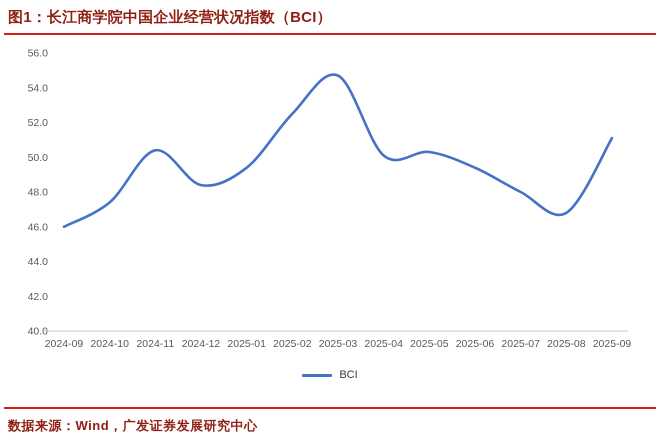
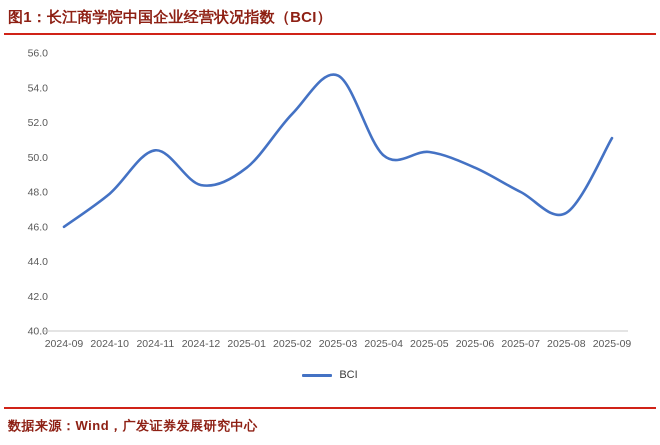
2024-10: 47.4 -> 47.9
